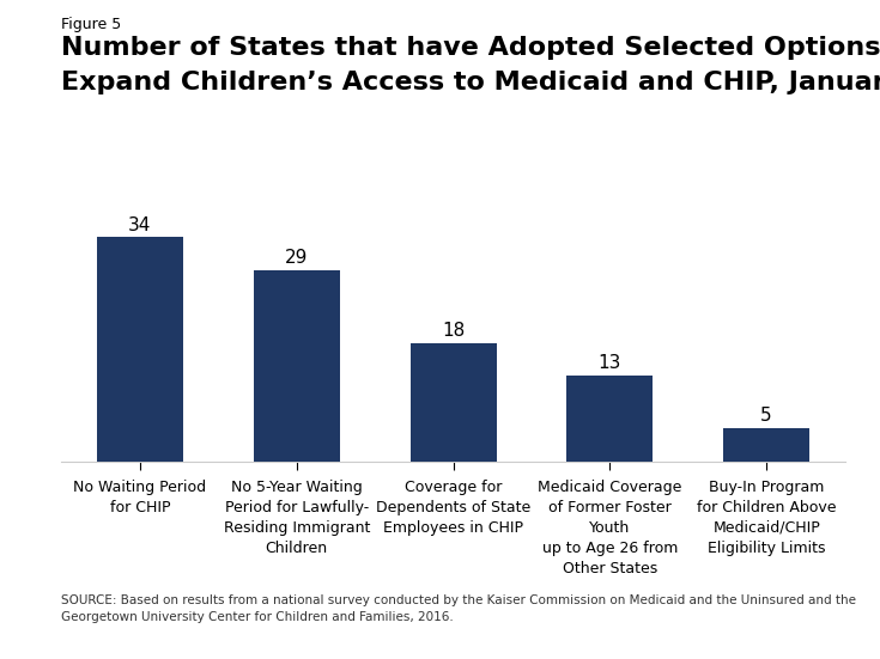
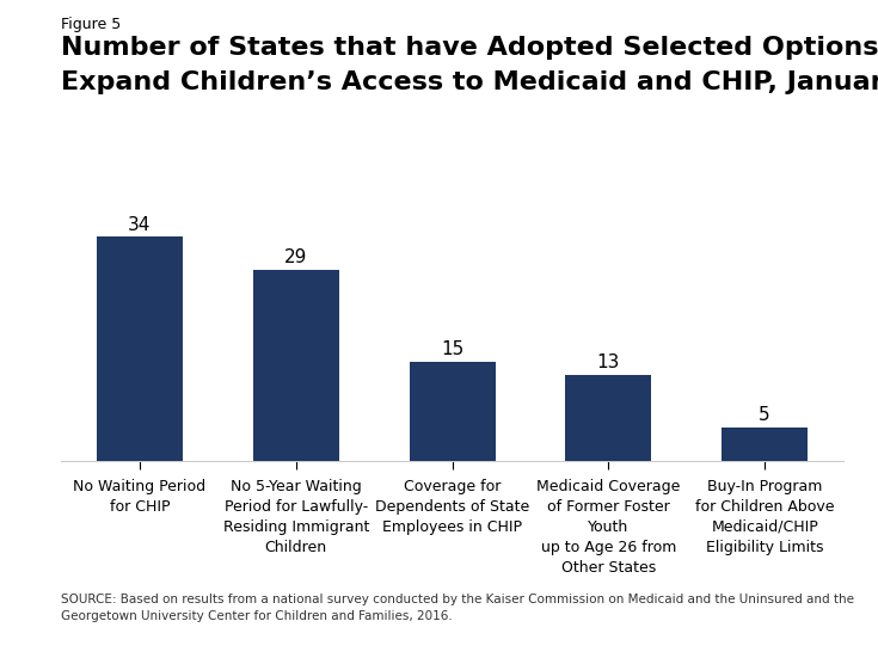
Coverage for Dependents of State Employees in CHIP: 18 -> 15
